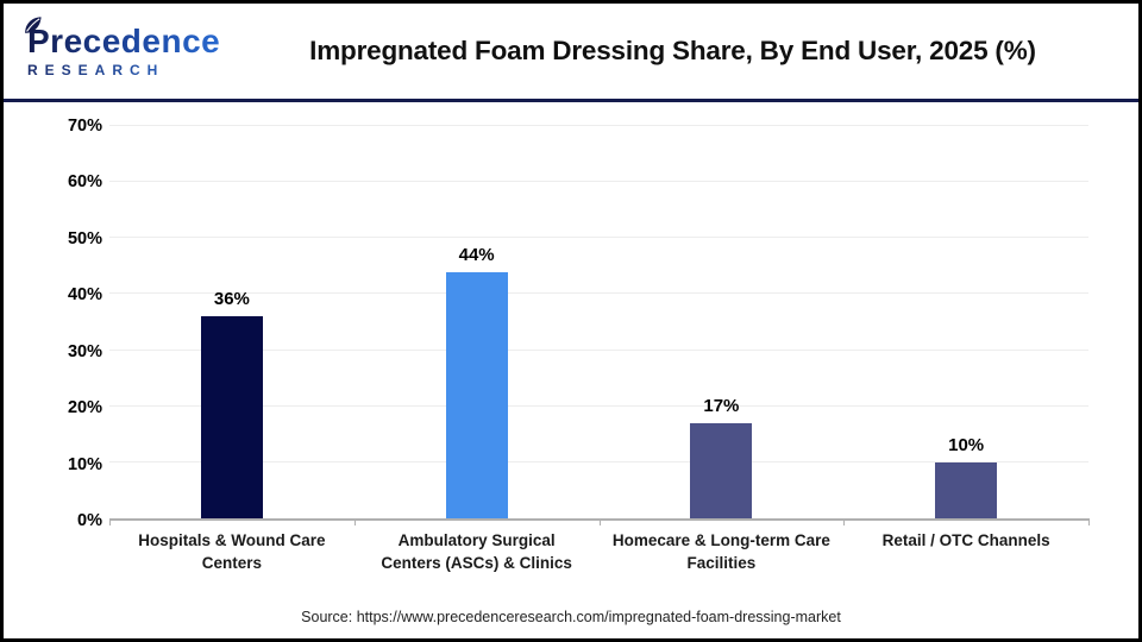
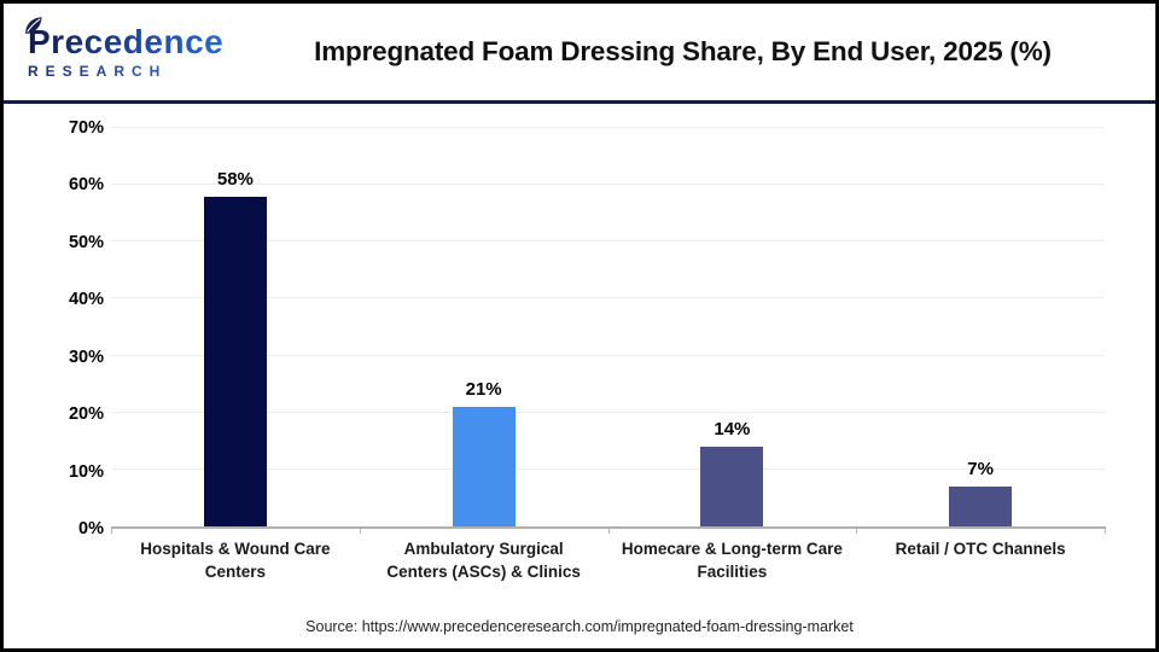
Hospitals & Wound Care Centers: 36% -> 58%
Ambulatory Surgical Centers (ASCs) & Clinics: 44% -> 21%
Homecare & Long-term Care Facilities: 17% -> 14%
Retail / OTC Channels: 10% -> 7%
